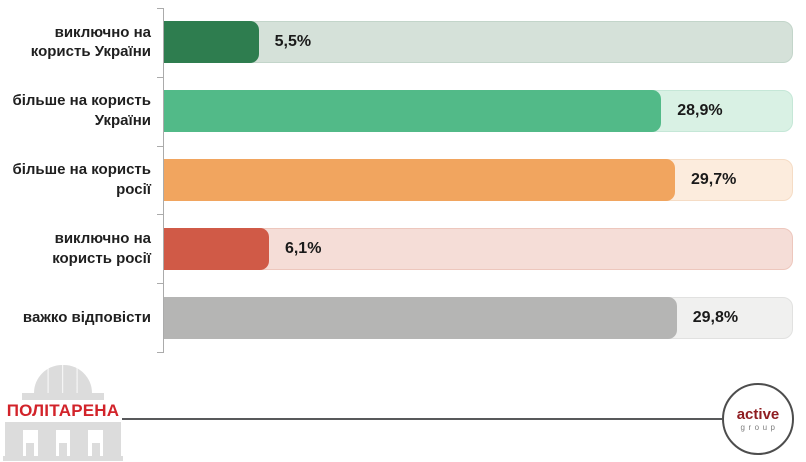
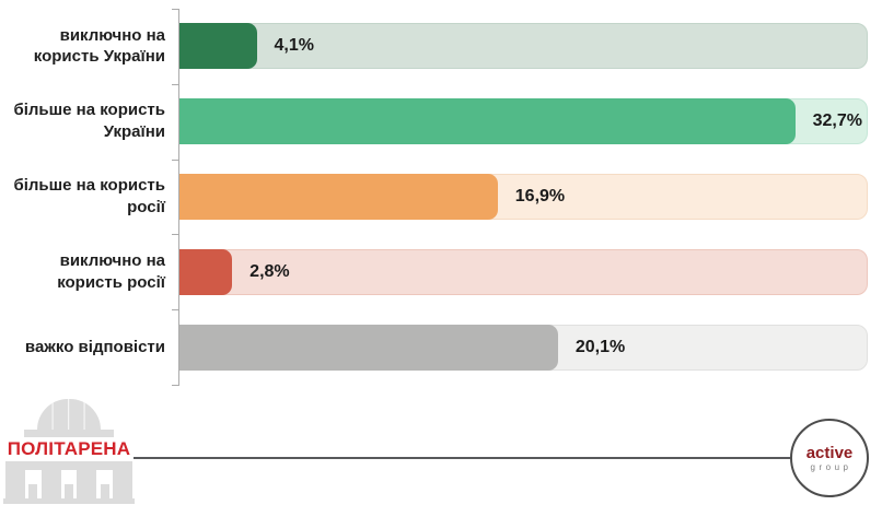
виключно на користь України: 5,5% -> 4,1%
більше на користь України: 28,9% -> 32,7%
більше на користь росії: 29,7% -> 16,9%
виключно на користь росії: 6,1% -> 2,8%
важко відповісти: 29,8% -> 20,1%
